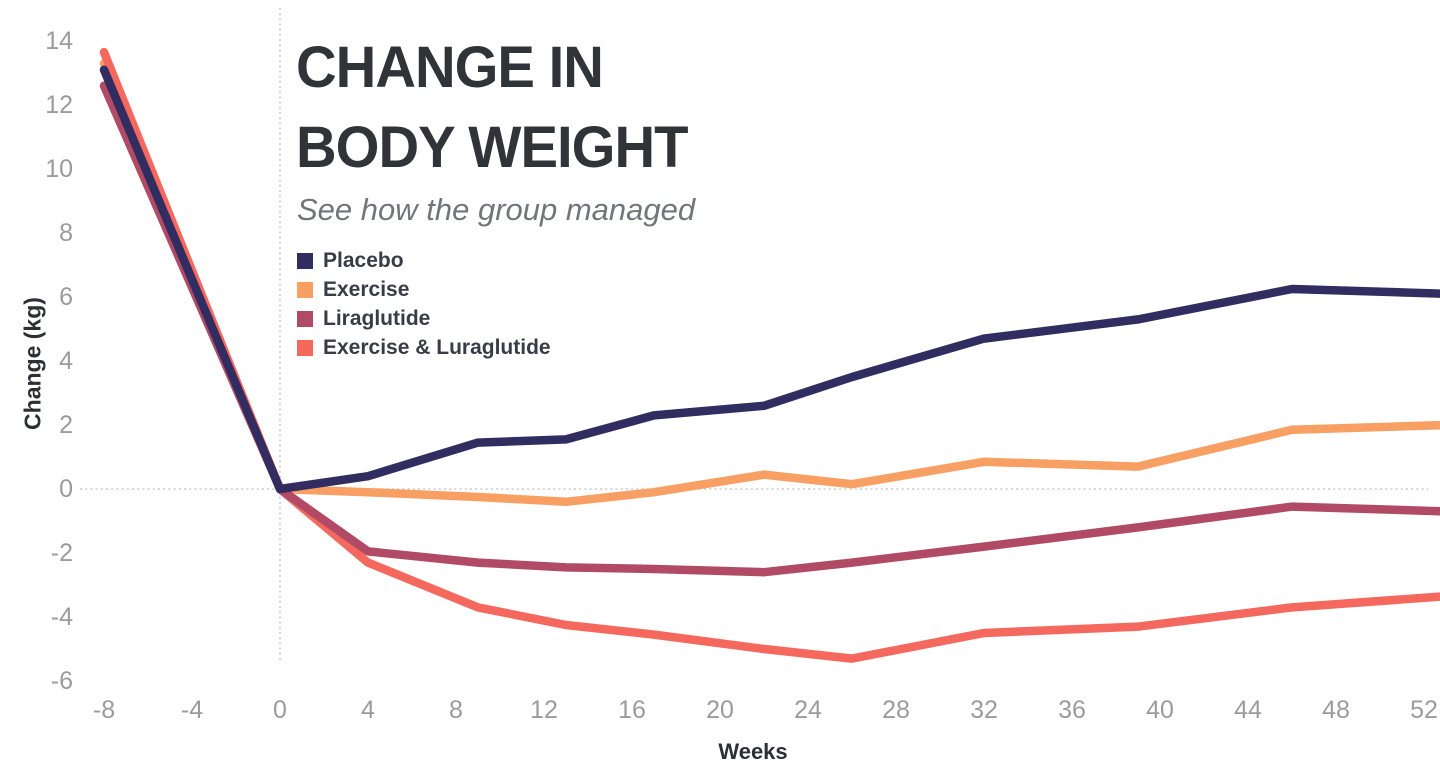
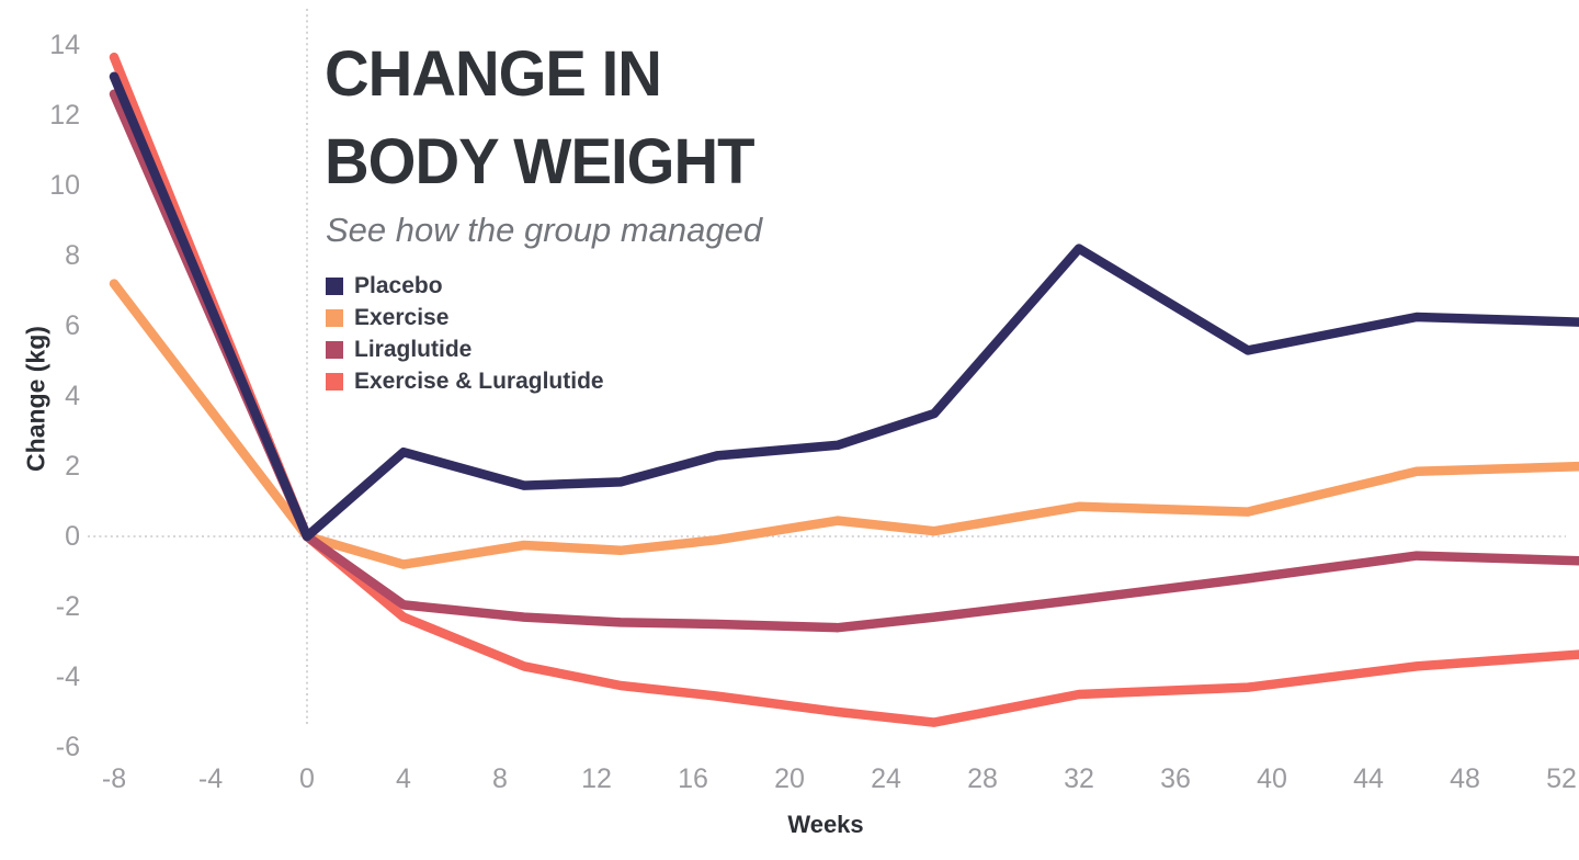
Exercise/-8: 13.3 -> 7.2
Placebo/4: 0.4 -> 2.4
Exercise/4: -0.1 -> -0.8
Placebo/32: 4.7 -> 8.2
